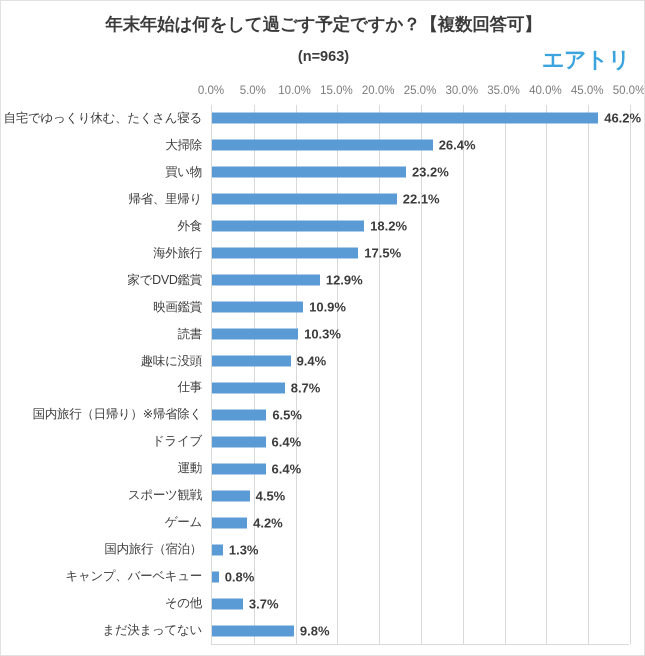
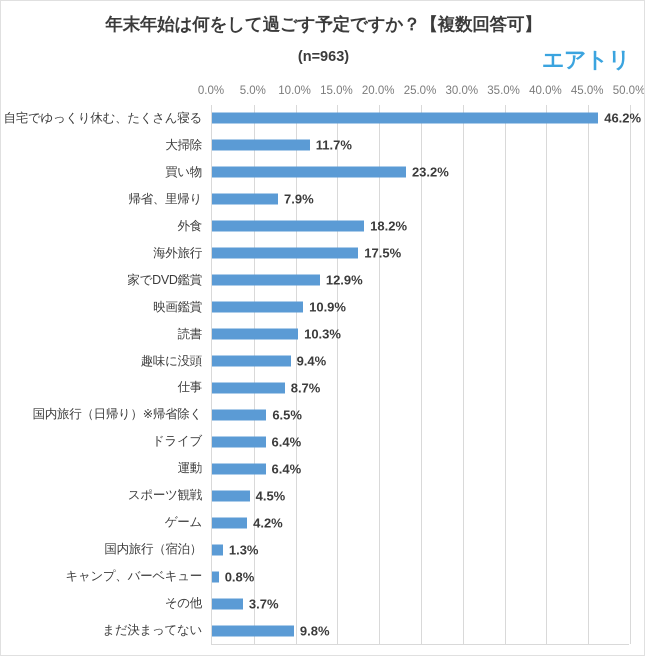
大掃除: 26.4% -> 11.7%
帰省、里帰り: 22.1% -> 7.9%
